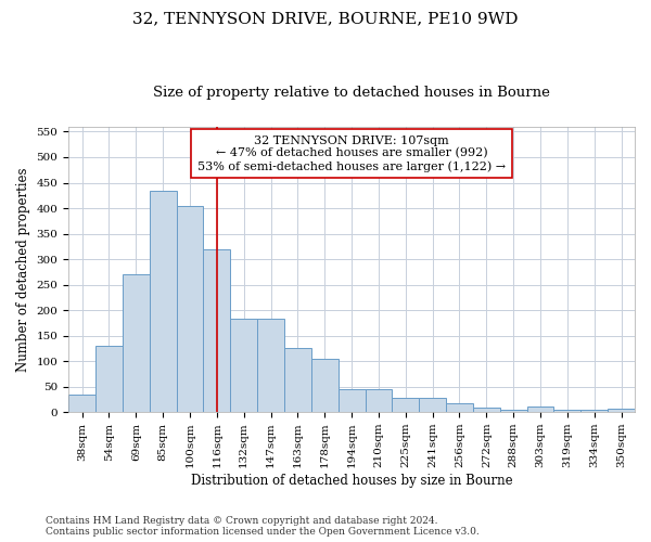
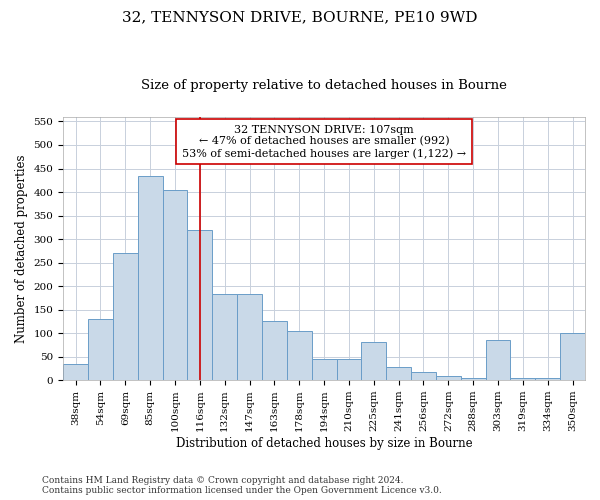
225sqm: 28 -> 80
303sqm: 10 -> 85
350sqm: 6 -> 100
